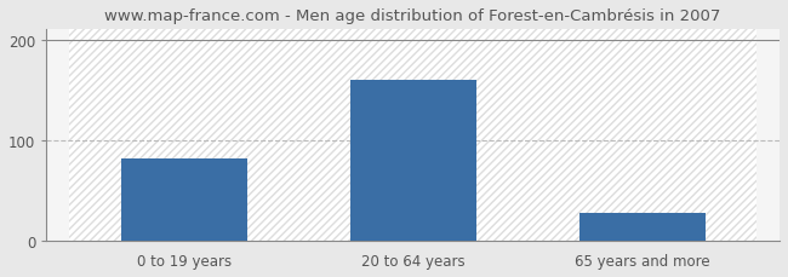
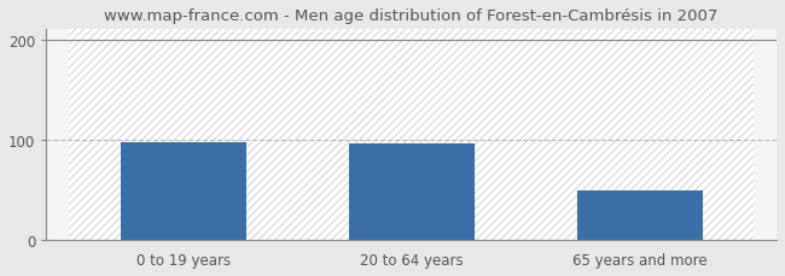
0 to 19 years: 82 -> 98
20 to 64 years: 160 -> 96
65 years and more: 28 -> 50
